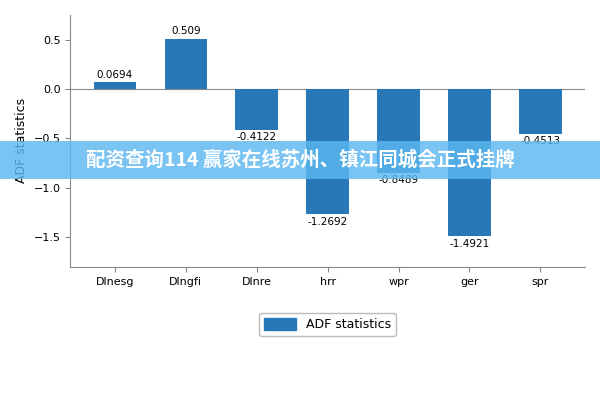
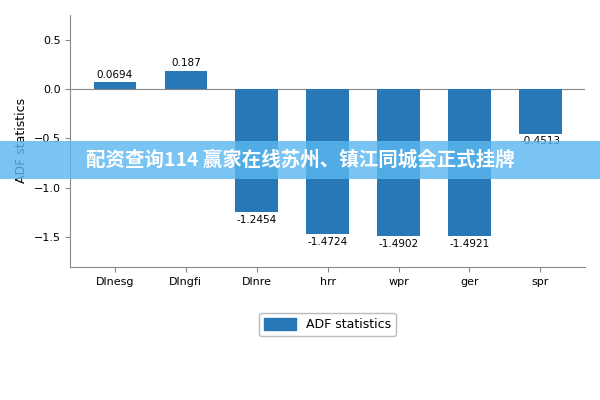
Dlngfi: 0.509 -> 0.187
Dlnre: -0.4122 -> -1.2454
hrr: -1.2692 -> -1.4724
wpr: -0.8489 -> -1.4902
